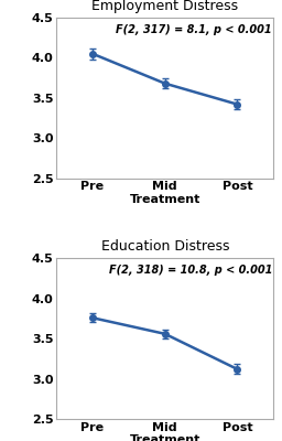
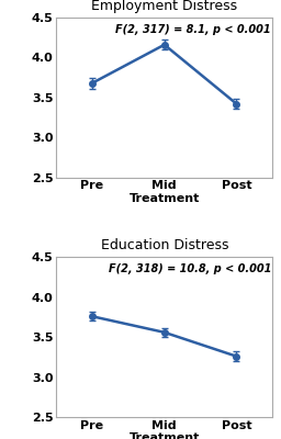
Employment Distress/Pre: 4.05 -> 3.68
Employment Distress/Mid Treatment: 3.68 -> 4.16
Education Distress/Post: 3.12 -> 3.26
